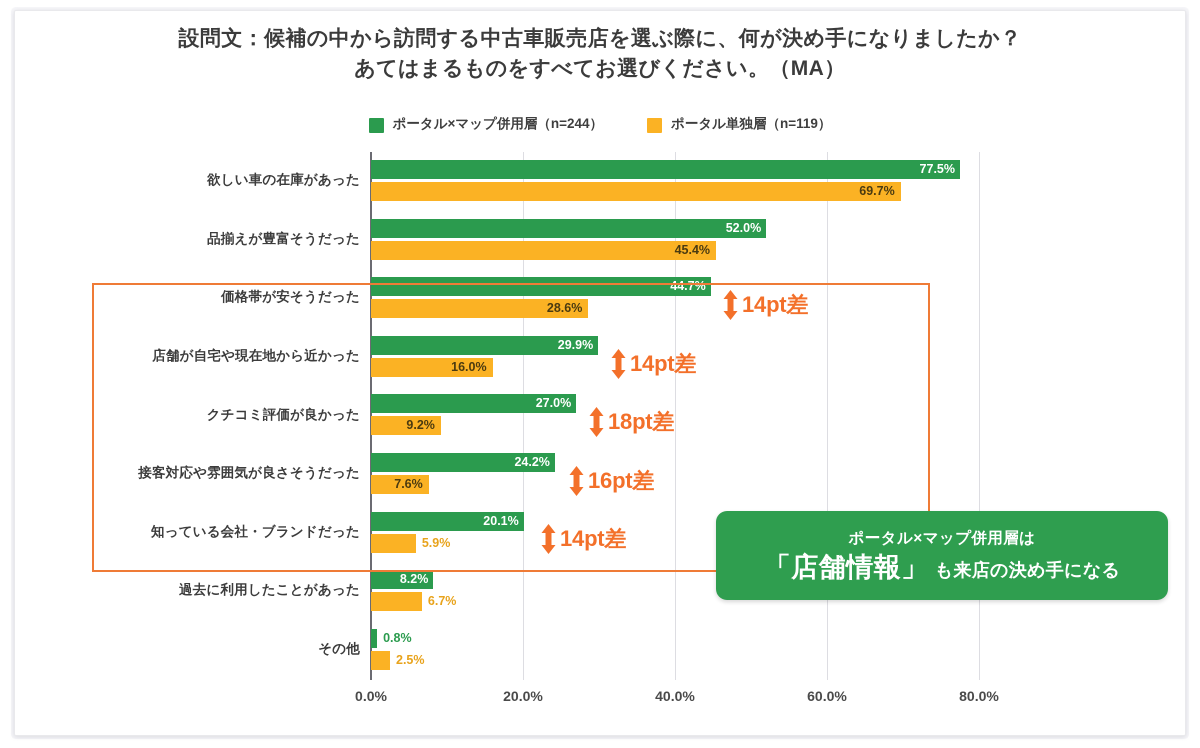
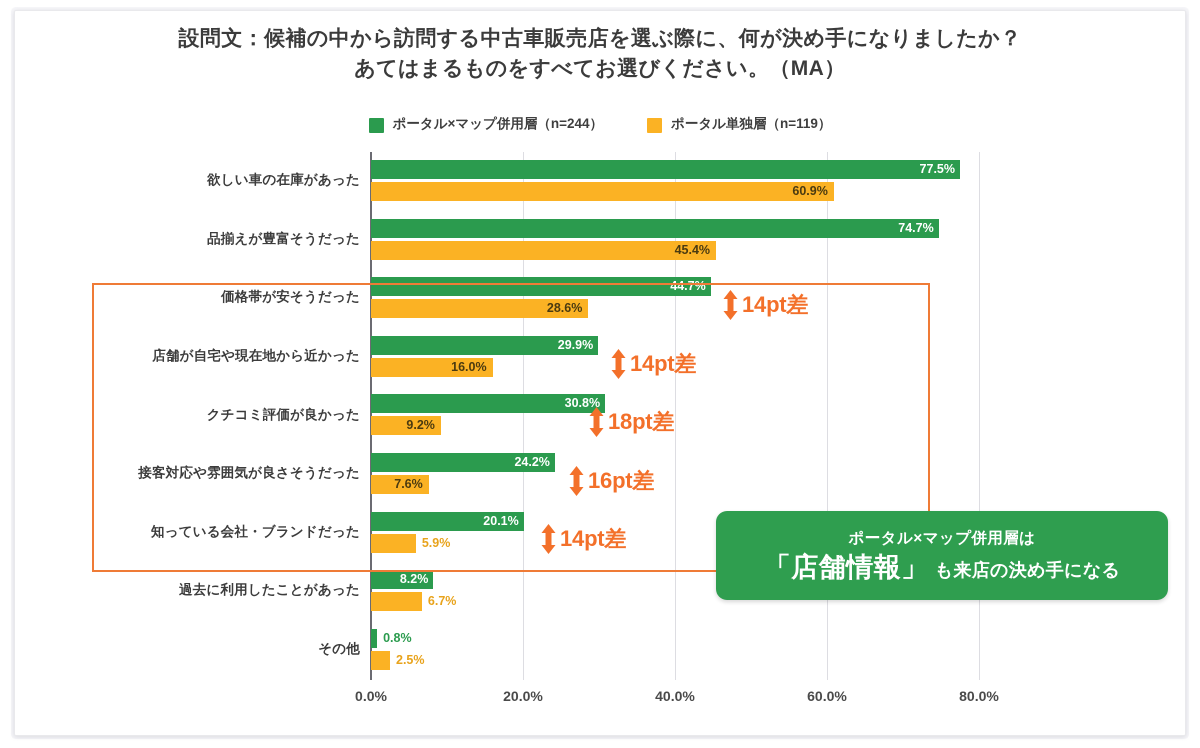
ポータル単独層（n=119）/欲しい車の在庫があった: 69.7% -> 60.9%
ポータル×マップ併用層（n=244）/品揃えが豊富そうだった: 52.0% -> 74.7%
ポータル×マップ併用層（n=244）/クチコミ評価が良かった: 27.0% -> 30.8%
